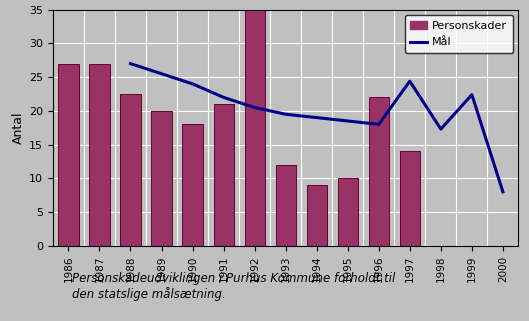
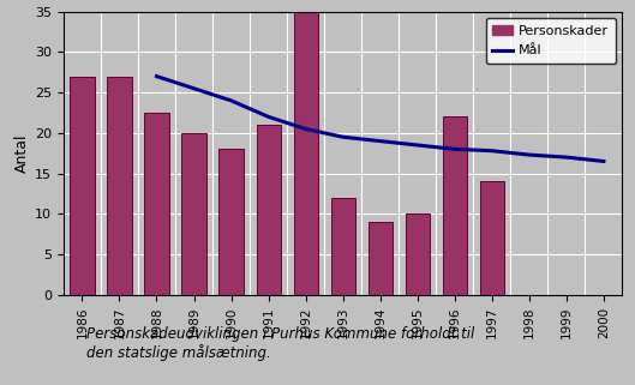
Mål/1997: 24.4 -> 17.8
Mål/1999: 22.4 -> 17.0
Mål/2000: 8.0 -> 16.5
